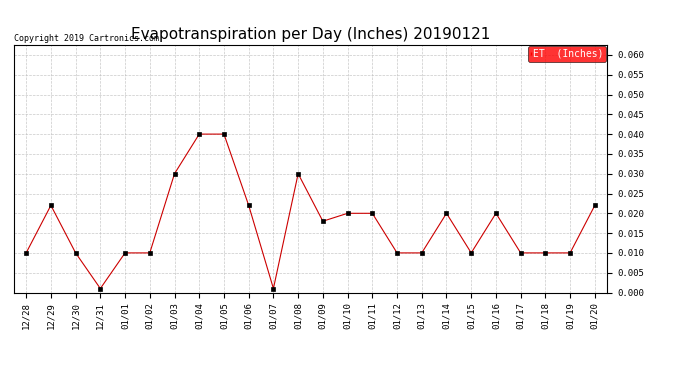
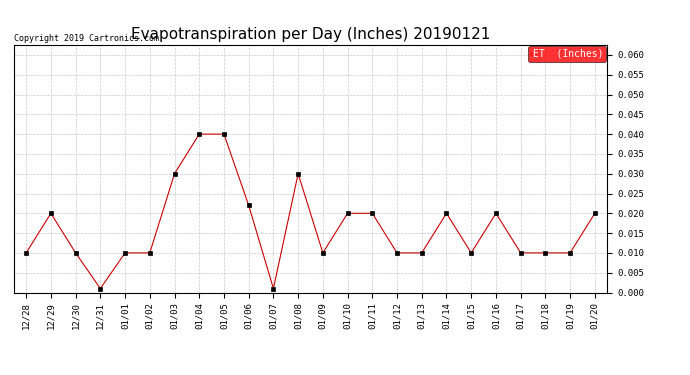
12/29: 0.022 -> 0.020
01/09: 0.018 -> 0.010
01/20: 0.022 -> 0.020
